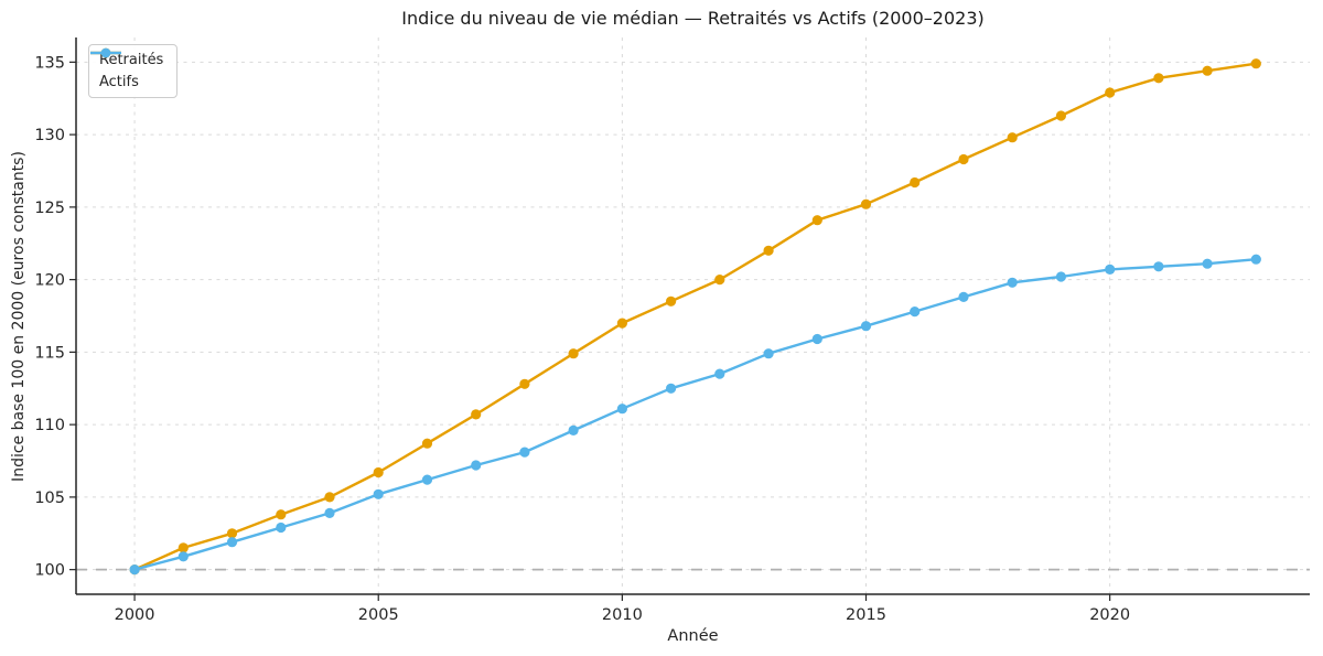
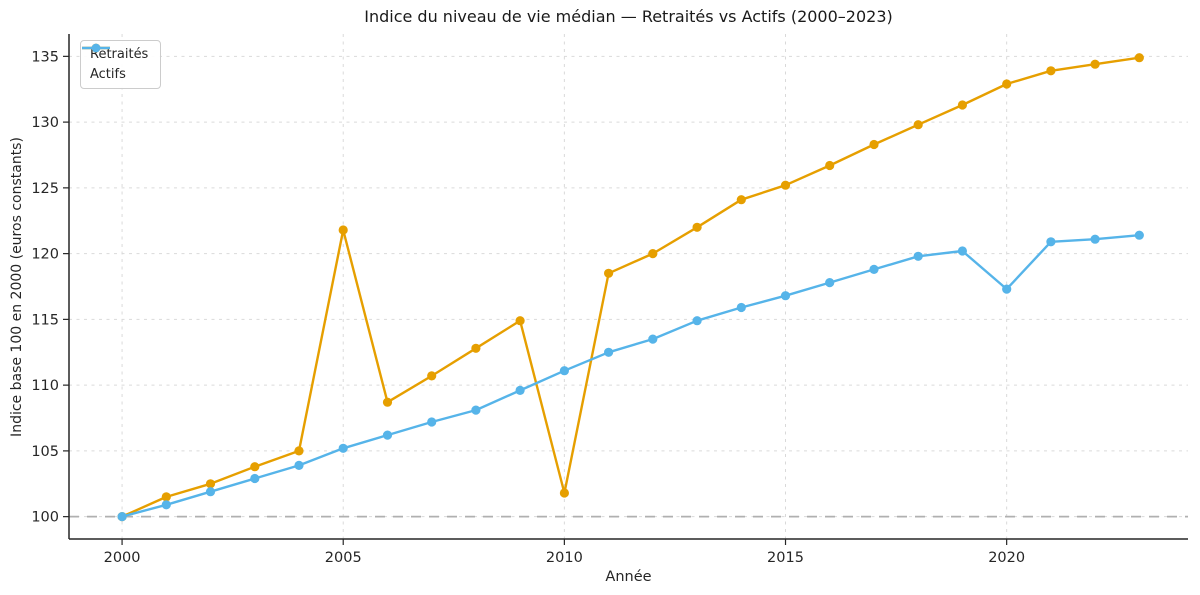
Retraités/2005: 106.7 -> 121.8
Retraités/2010: 117.0 -> 101.8
Actifs/2020: 120.7 -> 117.3
